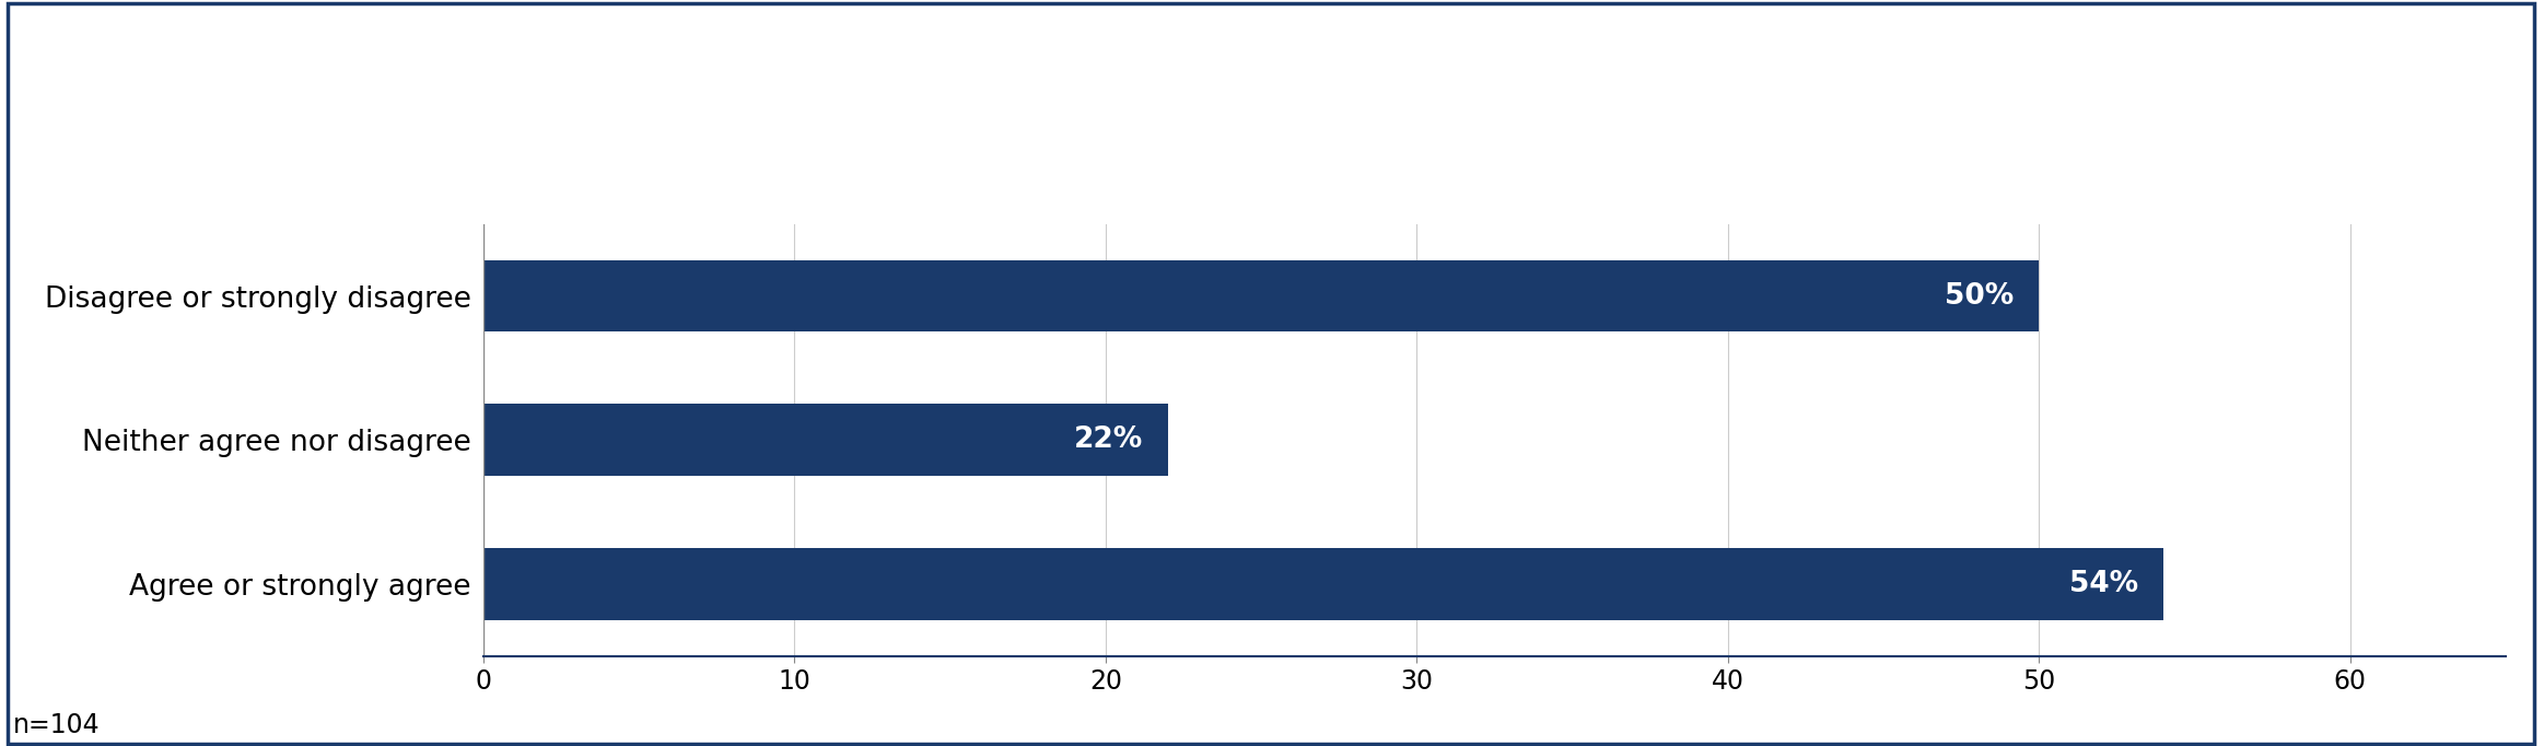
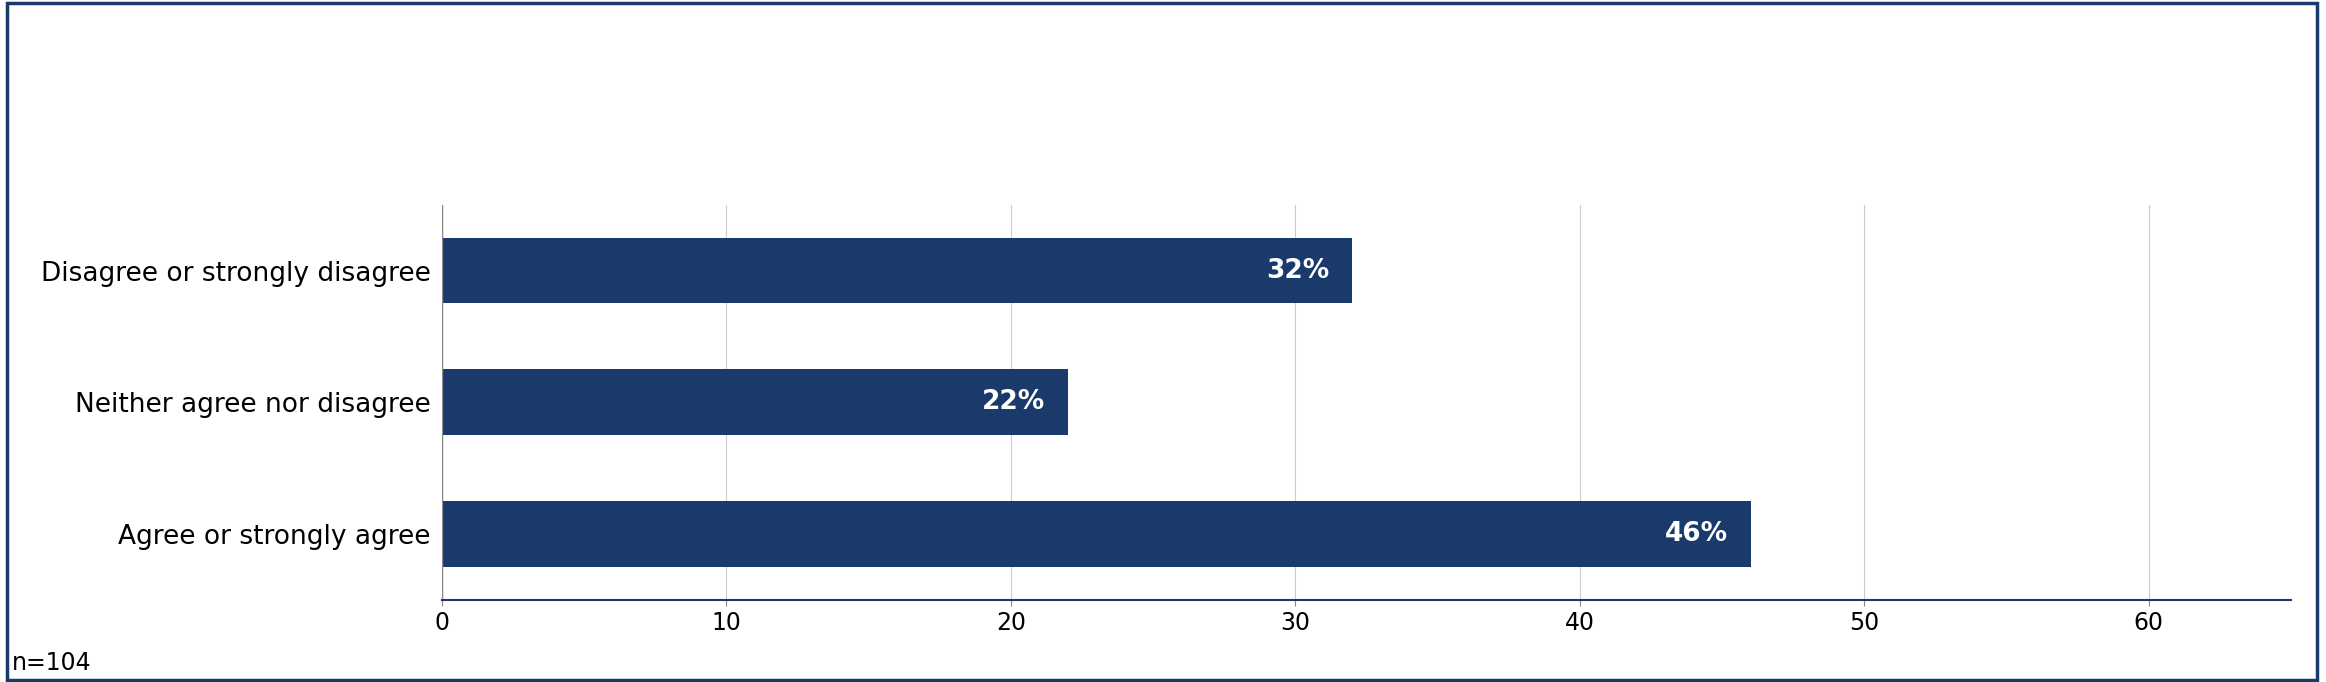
Disagree or strongly disagree: 50% -> 32%
Agree or strongly agree: 54% -> 46%
